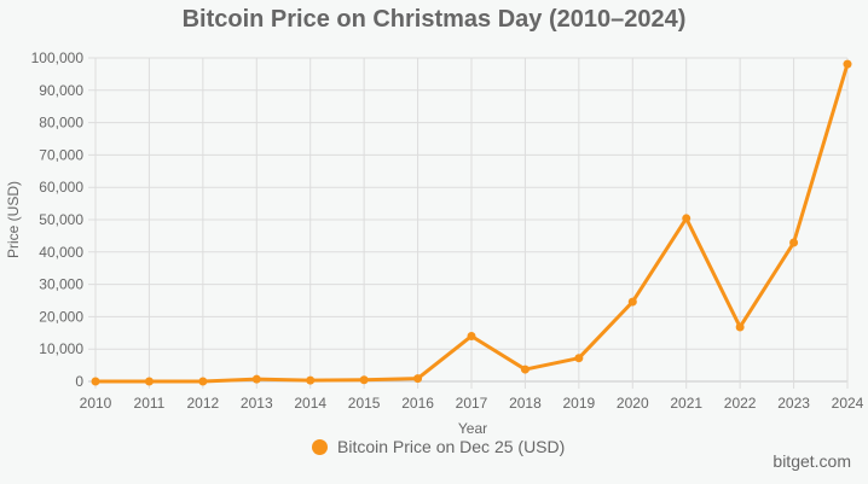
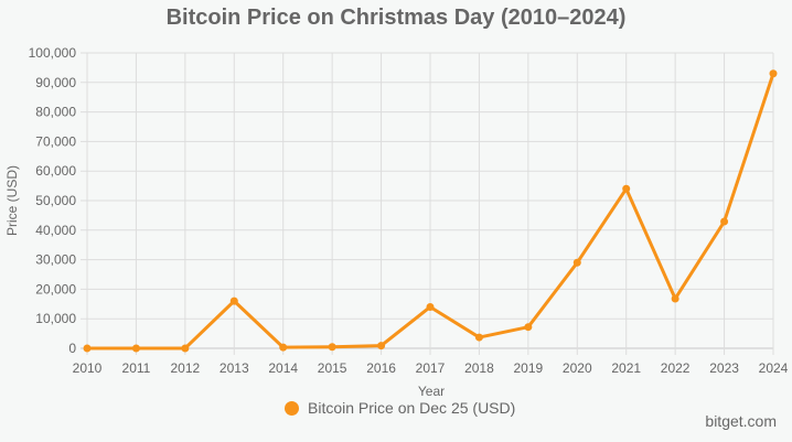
2013: 1000 -> 16000
2020: 25000 -> 29000
2021: 50000 -> 54000
2024: 98000 -> 93000
